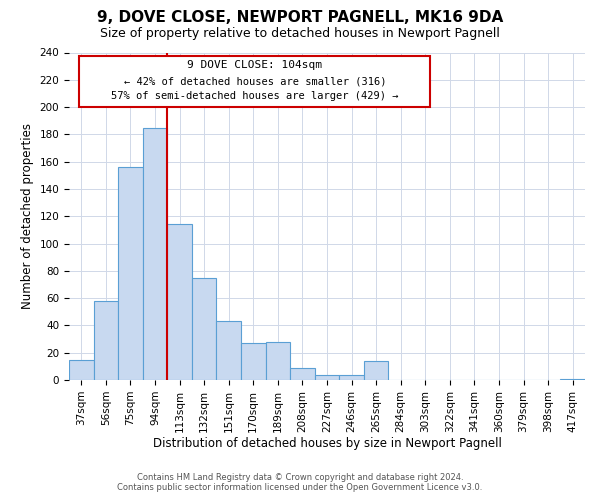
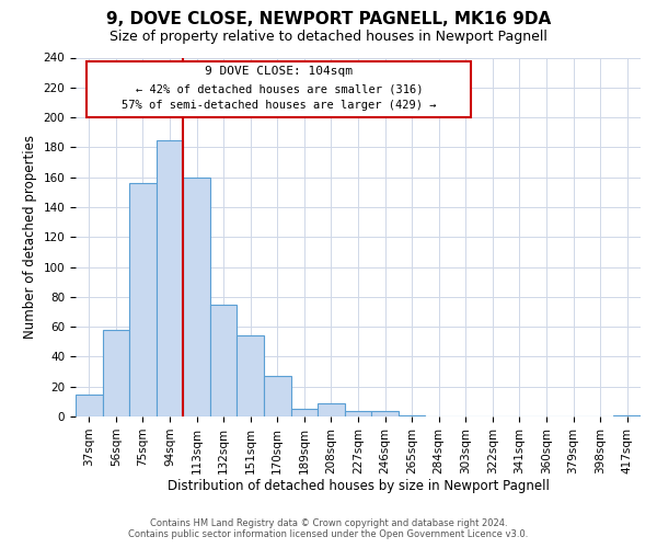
113sqm: 114 -> 160
151sqm: 43 -> 54
189sqm: 28 -> 5
265sqm: 14 -> 1
